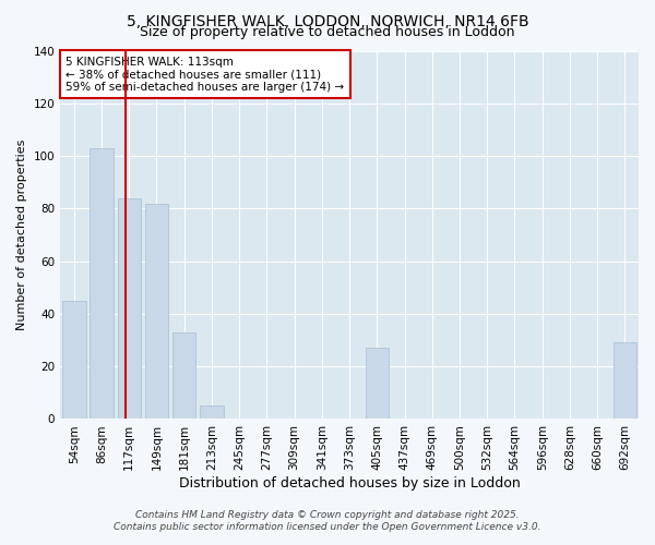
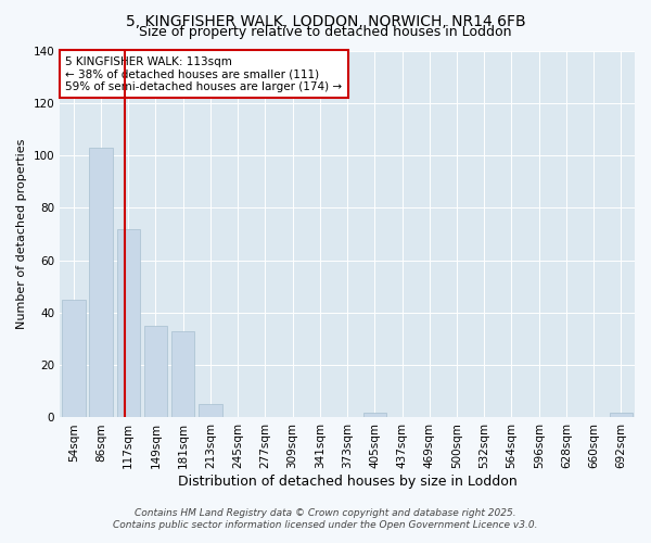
117sqm: 84 -> 72
149sqm: 82 -> 35
405sqm: 27 -> 2
692sqm: 29 -> 2
